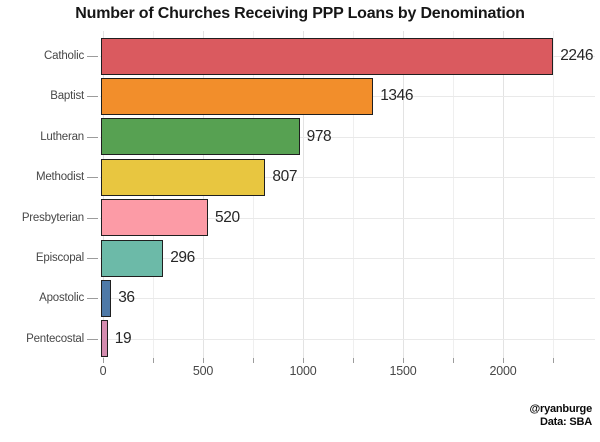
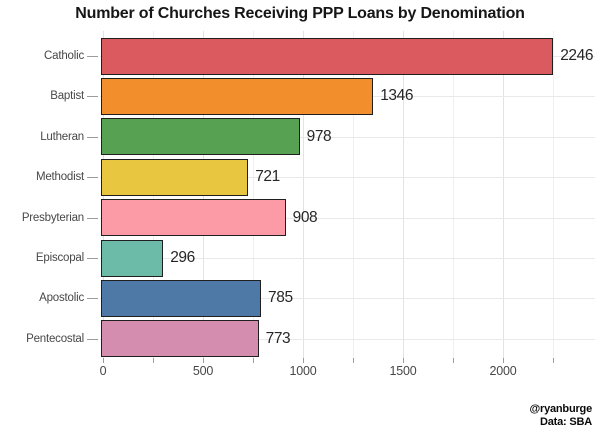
Methodist: 807 -> 721
Presbyterian: 520 -> 908
Apostolic: 36 -> 785
Pentecostal: 19 -> 773
